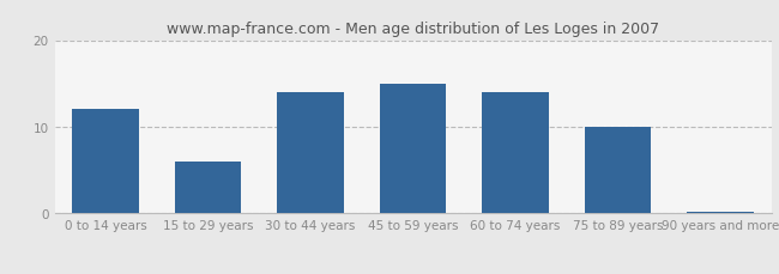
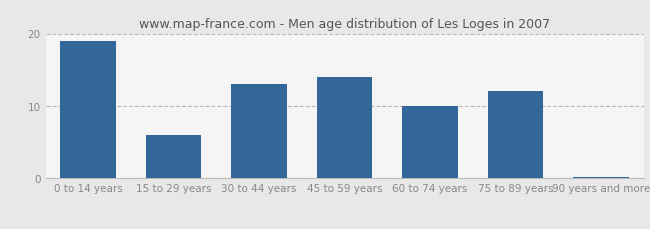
0 to 14 years: 12.0 -> 19.0
30 to 44 years: 14.0 -> 13.0
45 to 59 years: 15.0 -> 14.0
60 to 74 years: 14.0 -> 10.0
75 to 89 years: 10.0 -> 12.0
